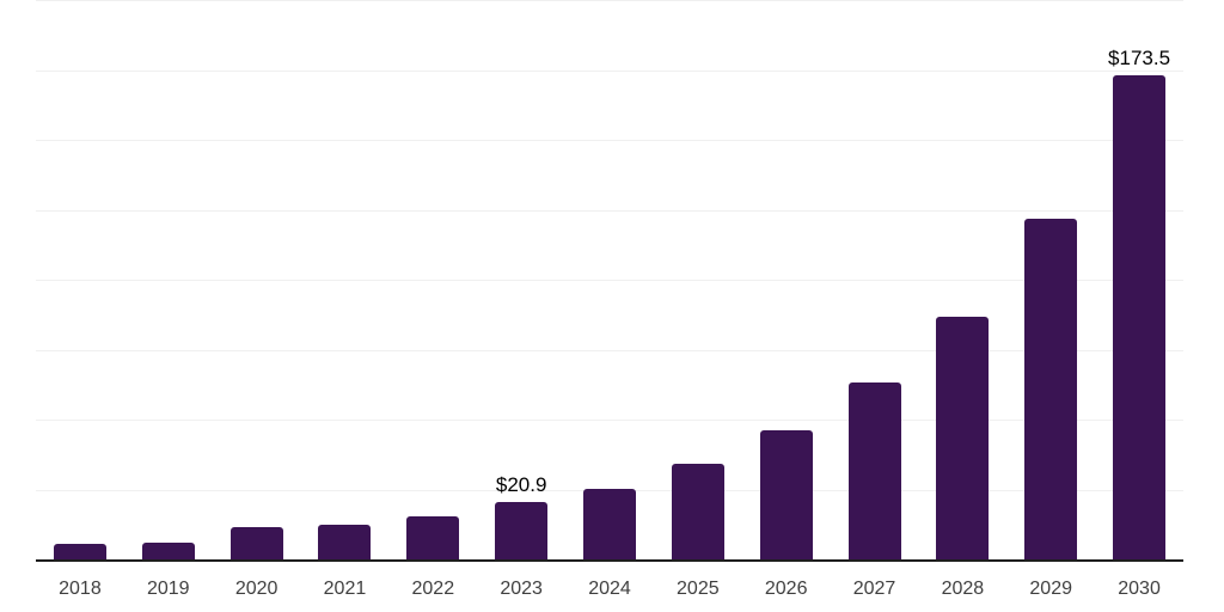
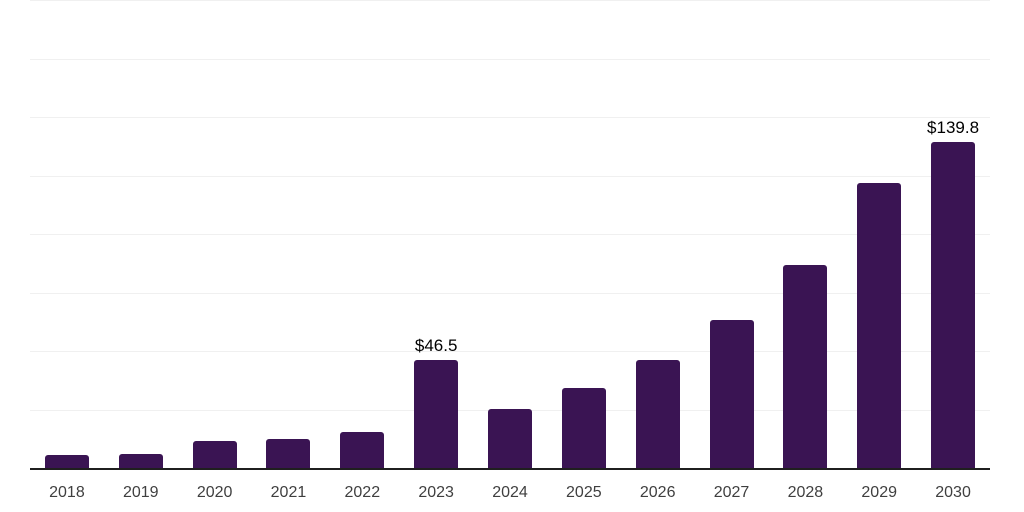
2023: $20.9 -> $46.5
2030: $173.5 -> $139.8
